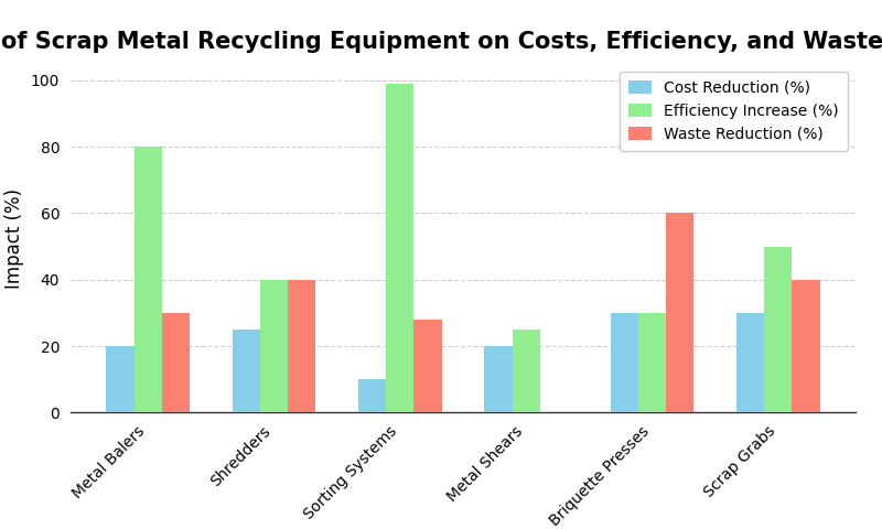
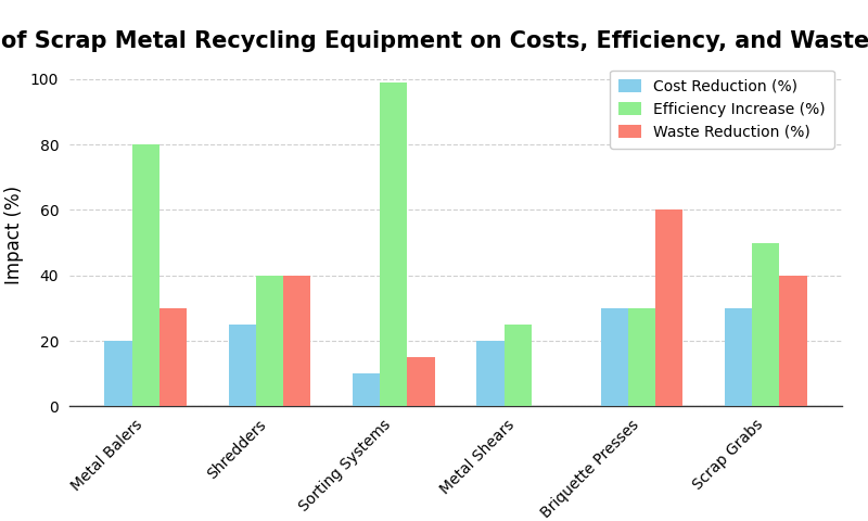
Waste Reduction (%)/Sorting Systems: 28 -> 15
